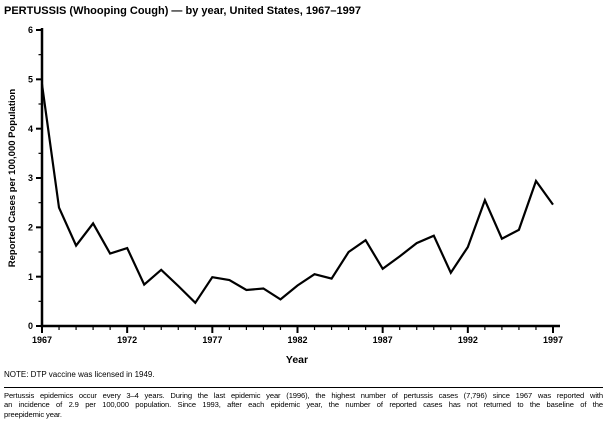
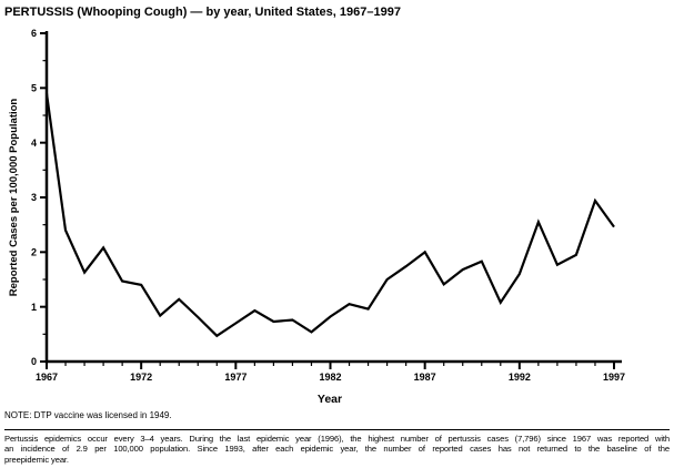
1972: 1.6 -> 1.4
1977: 1.0 -> 0.7
1987: 1.2 -> 2.0
